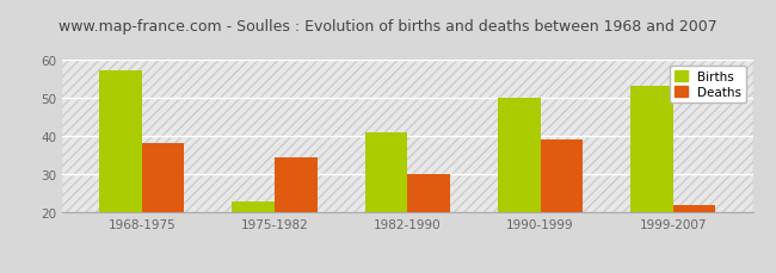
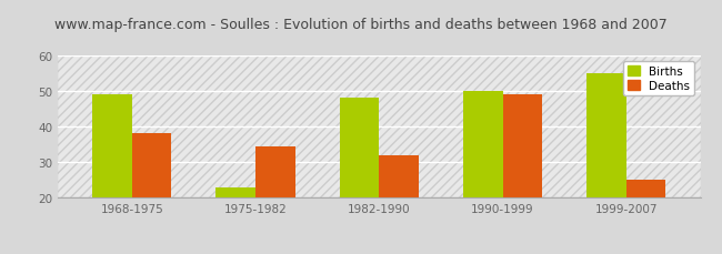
Births/1968-1975: 57 -> 49
Births/1982-1990: 41 -> 48
Deaths/1982-1990: 30.0 -> 32.0
Deaths/1990-1999: 39.0 -> 49.0
Births/1999-2007: 53 -> 55
Deaths/1999-2007: 22.0 -> 25.0
